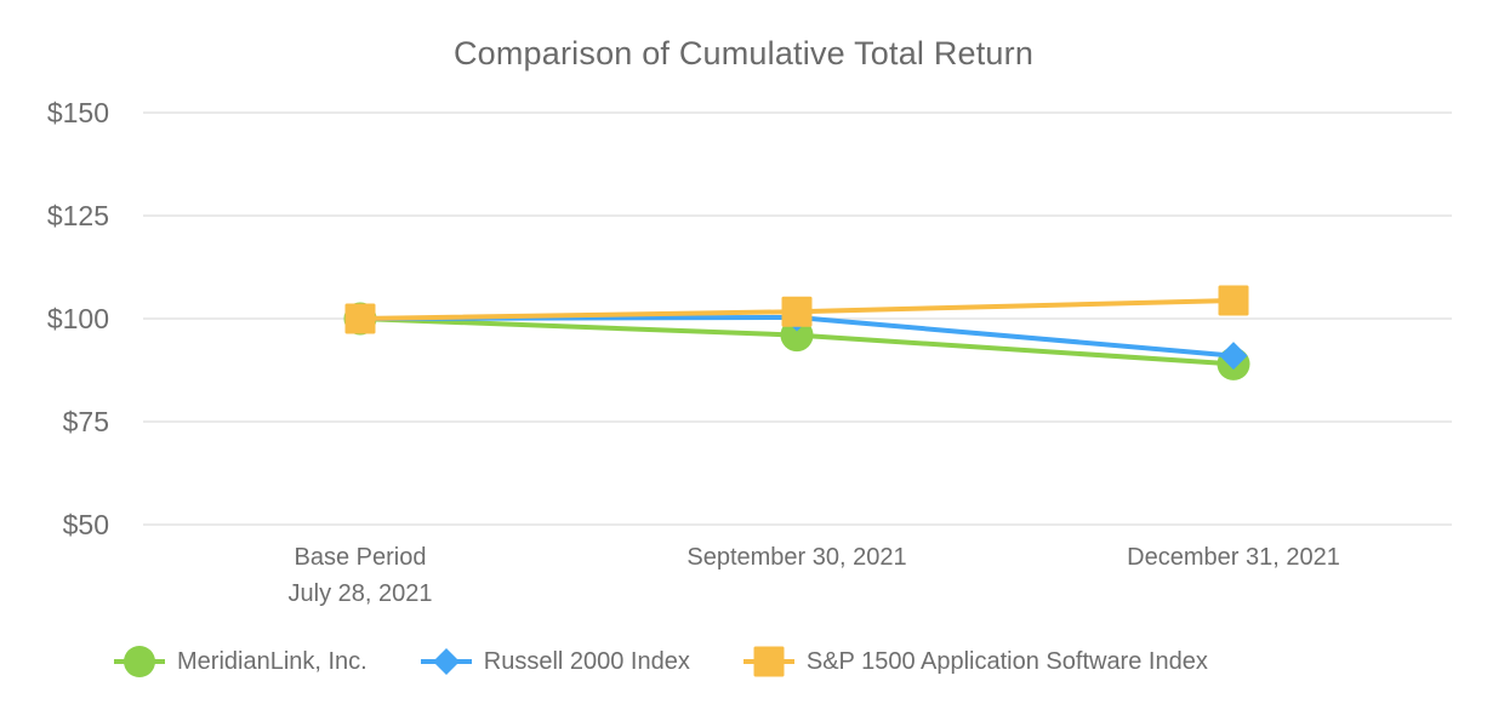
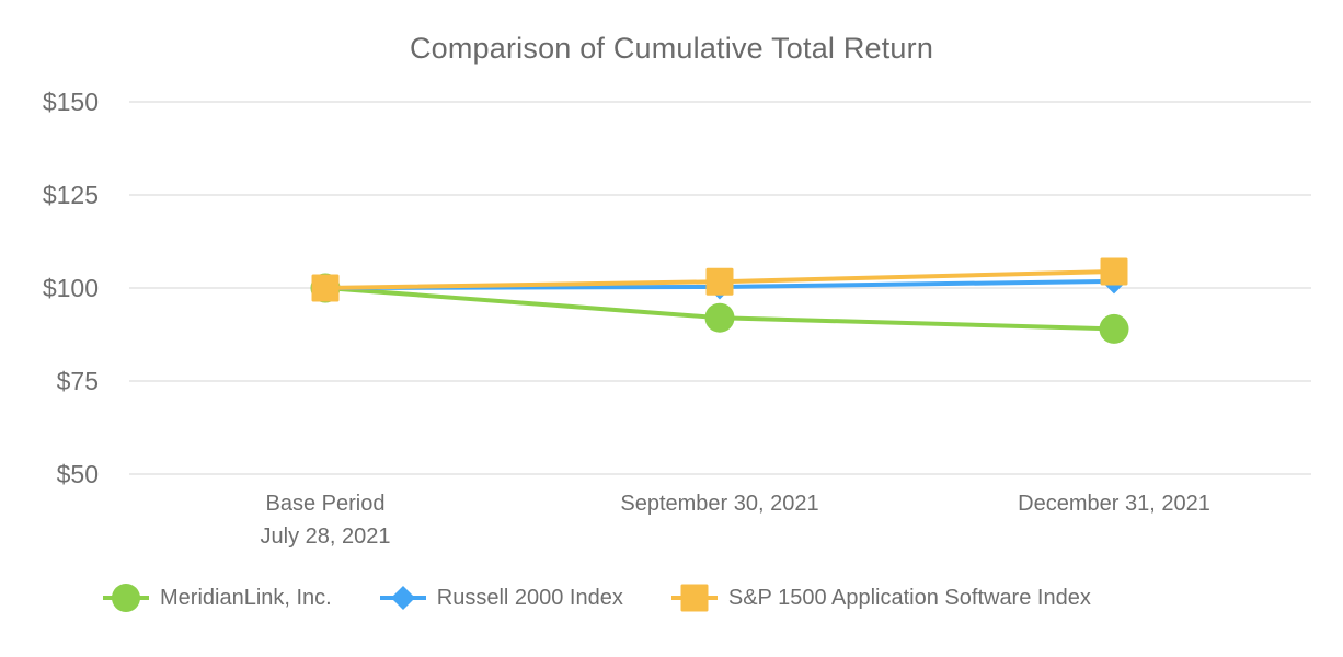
MeridianLink, Inc./September 30, 2021: $96 -> $92
Russell 2000 Index/December 31, 2021: $91 -> $102
